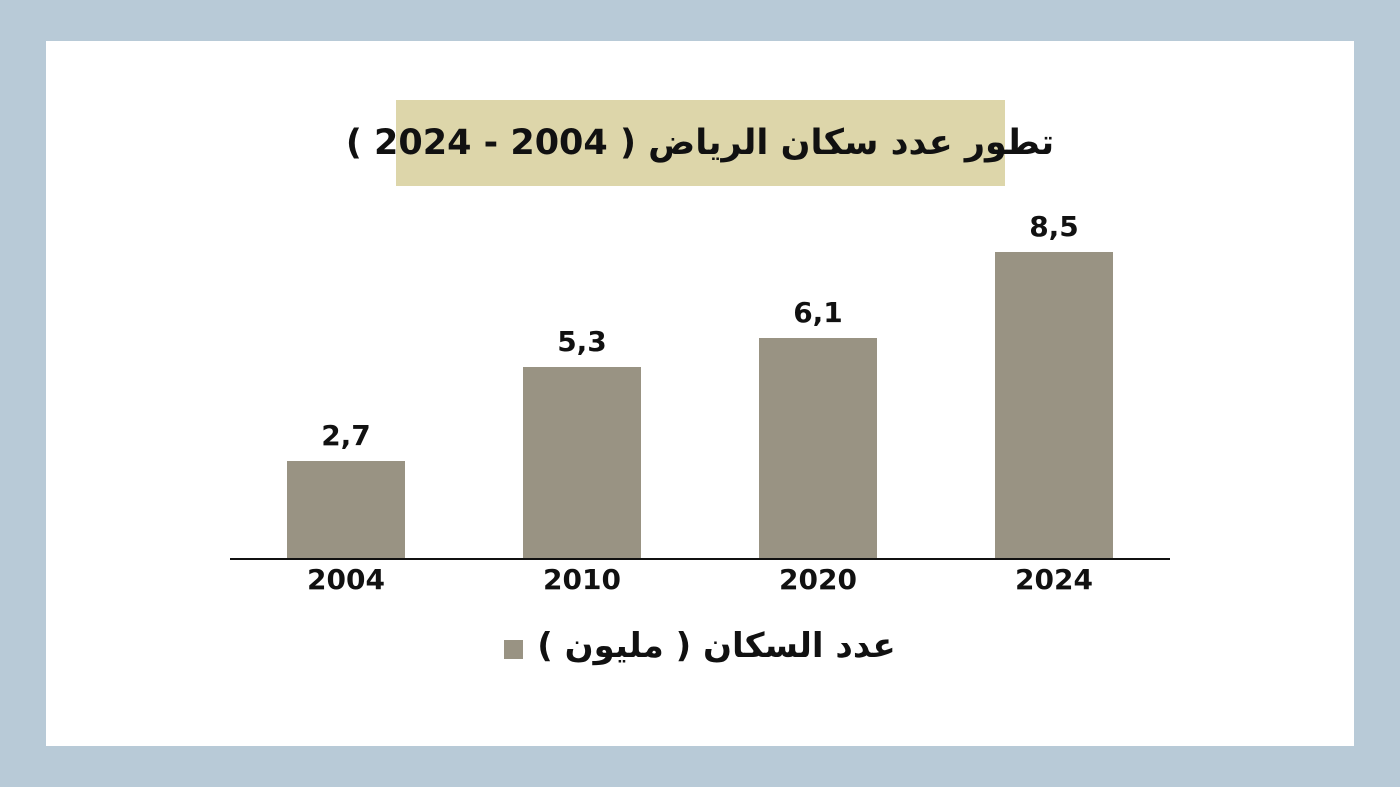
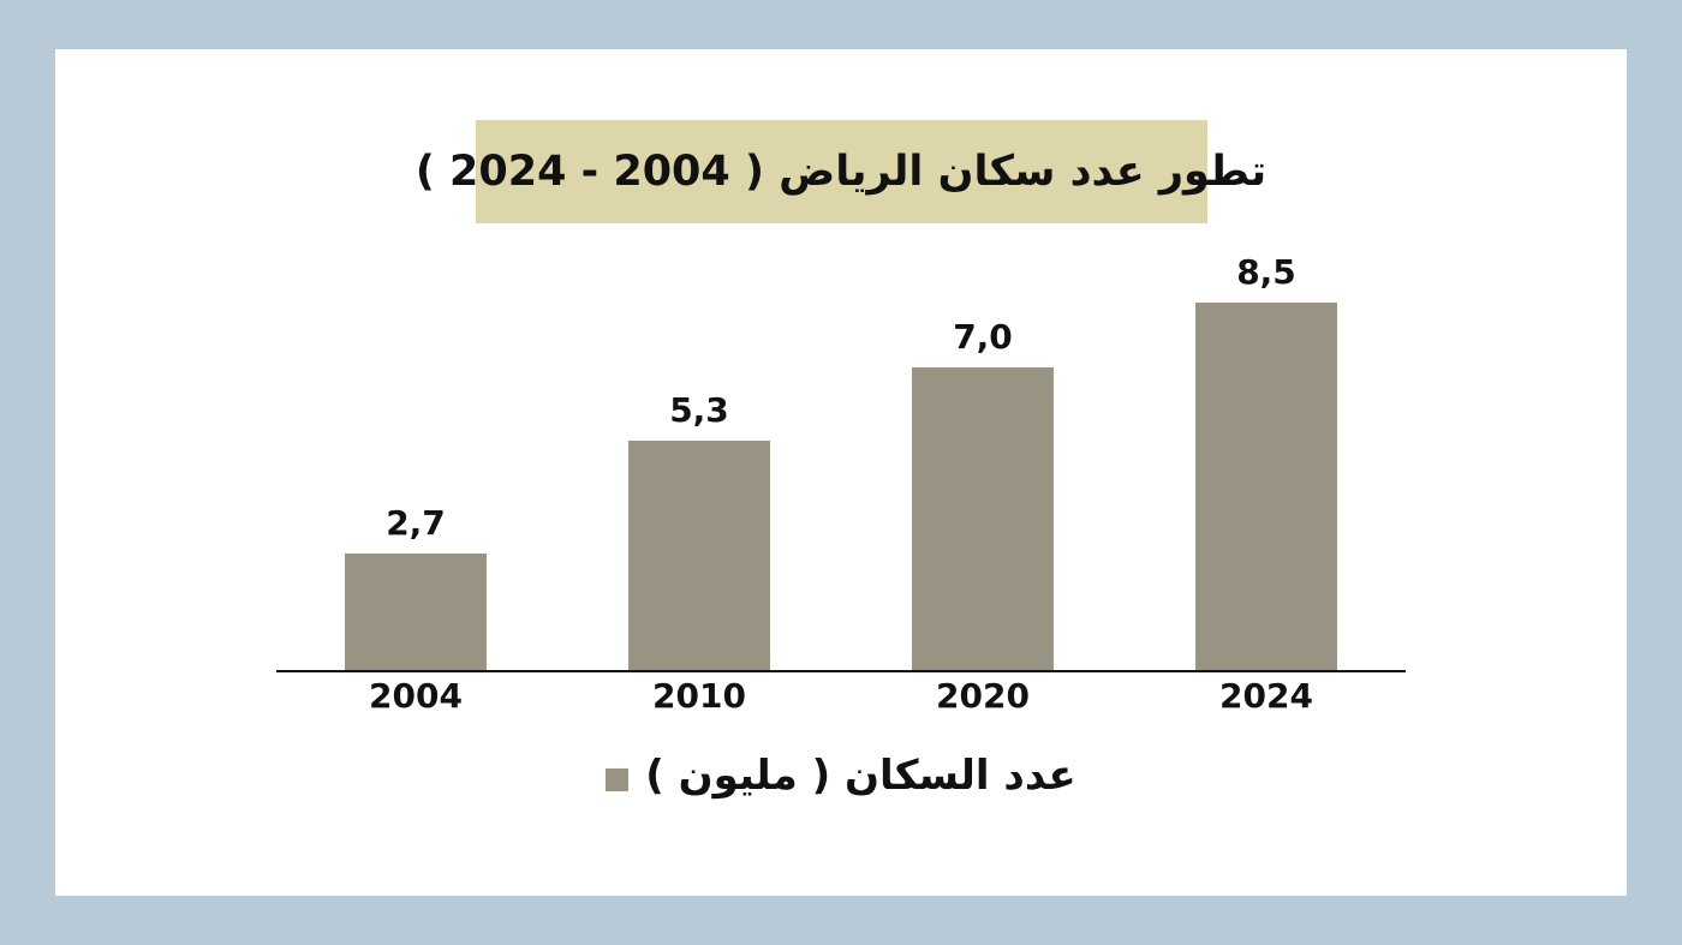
2020: 6,1 -> 7,0
